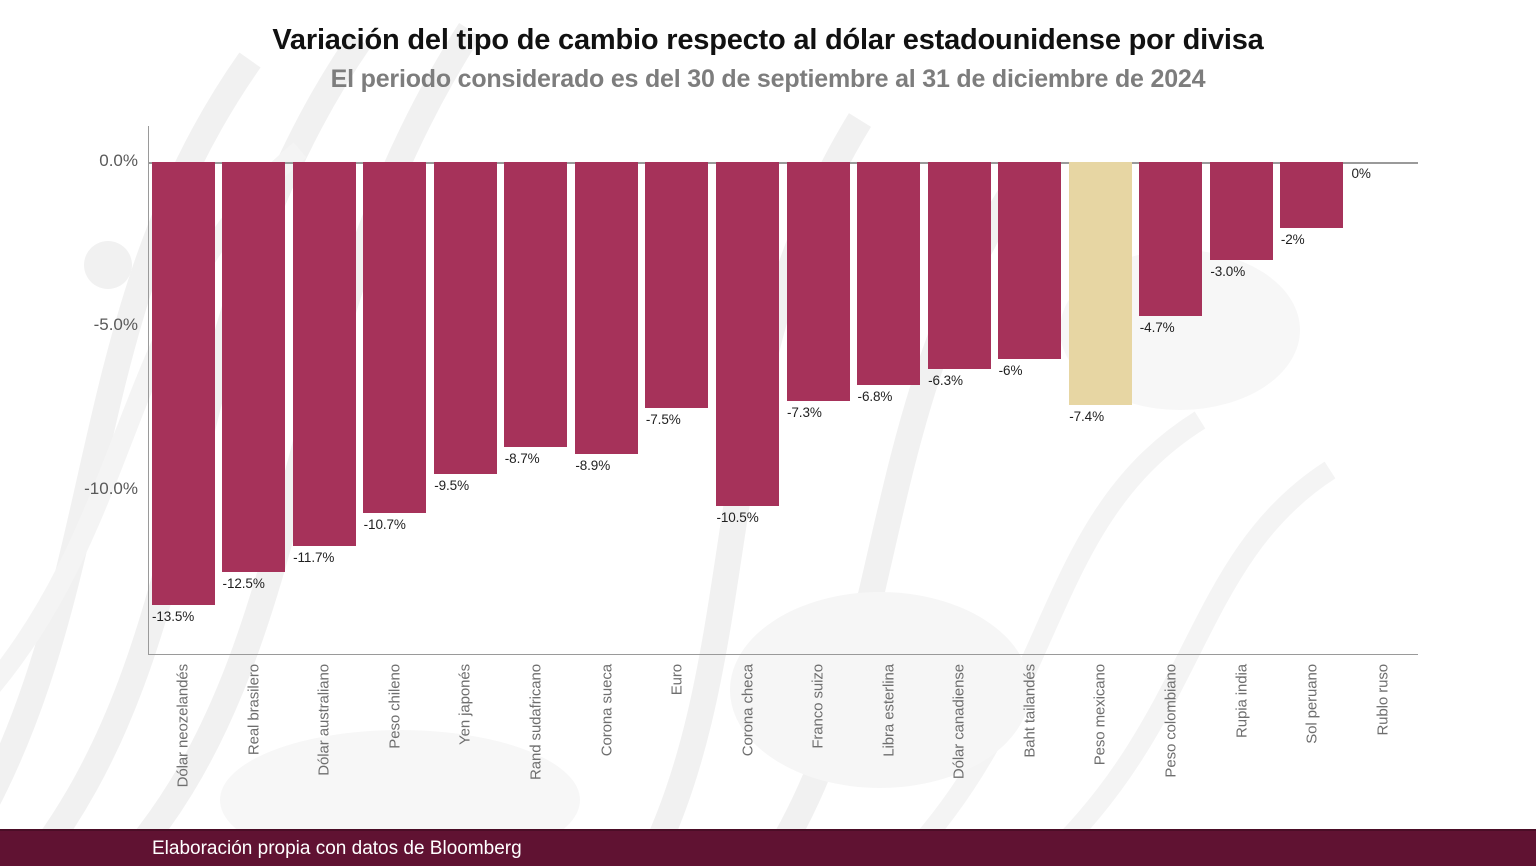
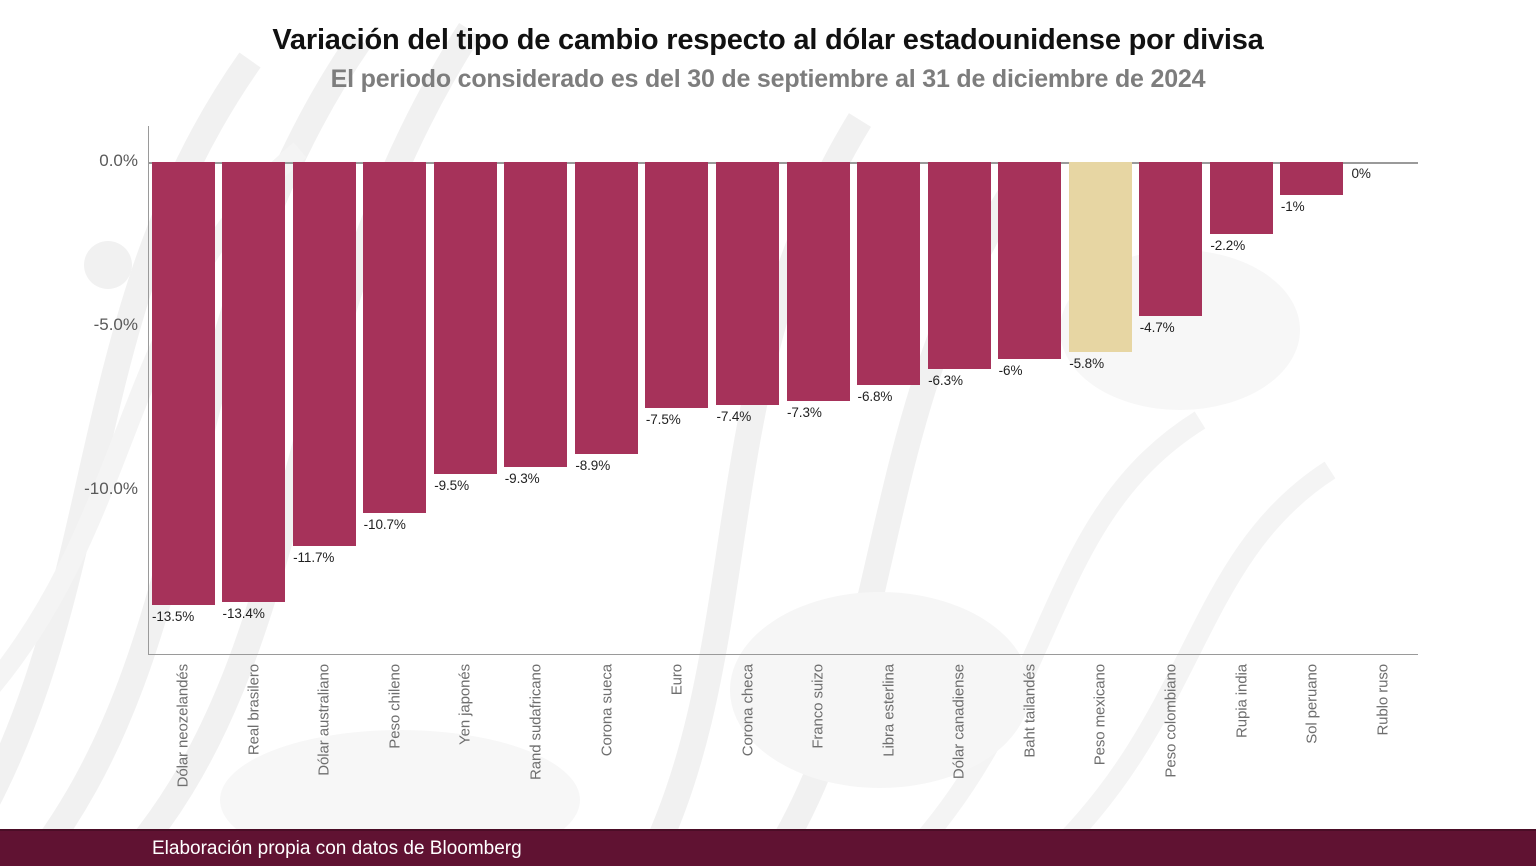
Real brasilero: -12.5% -> -13.4%
Rand sudafricano: -8.7% -> -9.3%
Corona checa: -10.5% -> -7.4%
Peso mexicano: -7.4% -> -5.8%
Rupia india: -3.0% -> -2.2%
Sol peruano: -2% -> -1%
